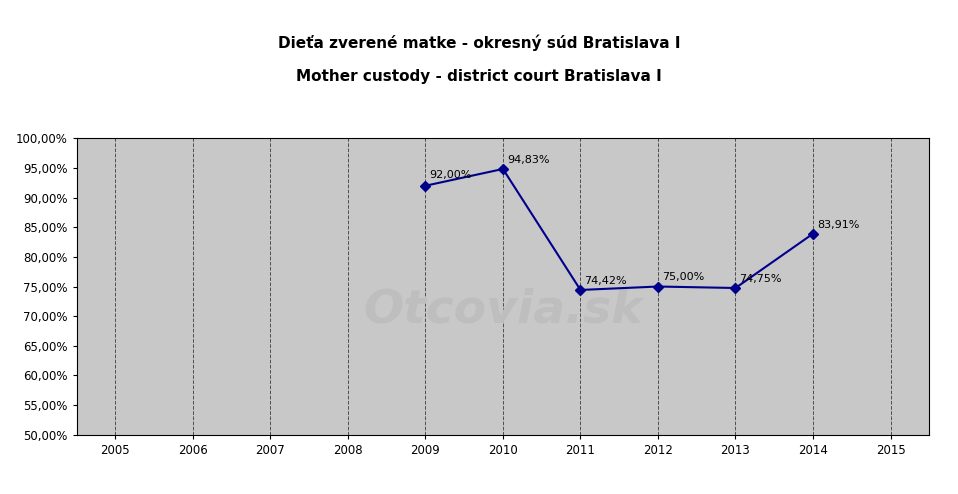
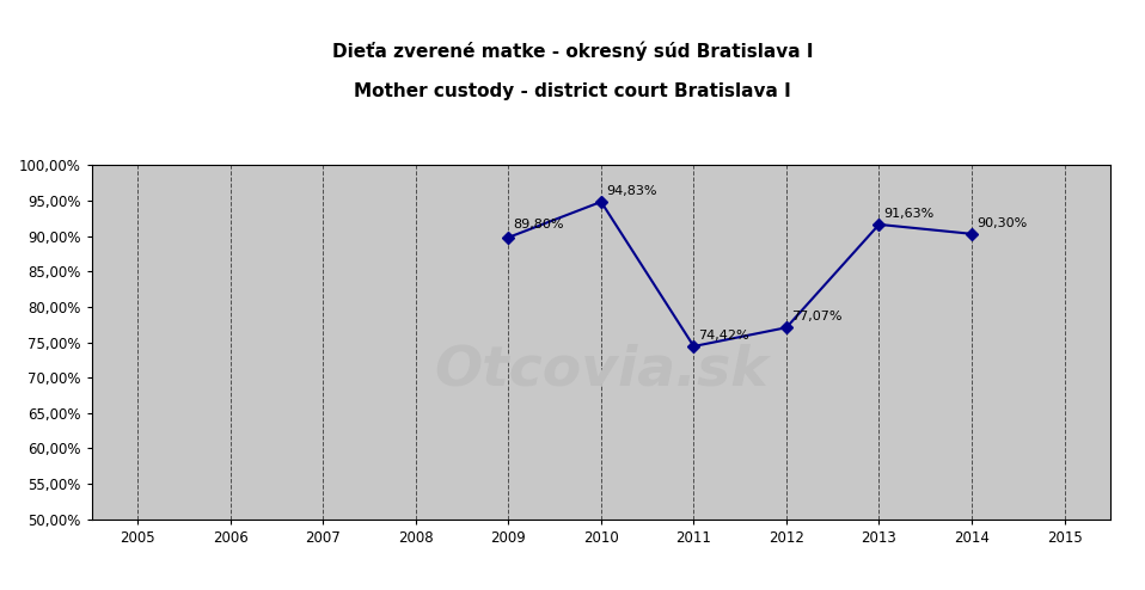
2009: 92,00% -> 89,80%
2012: 75,00% -> 77,07%
2013: 74,75% -> 91,63%
2014: 83,91% -> 90,30%
